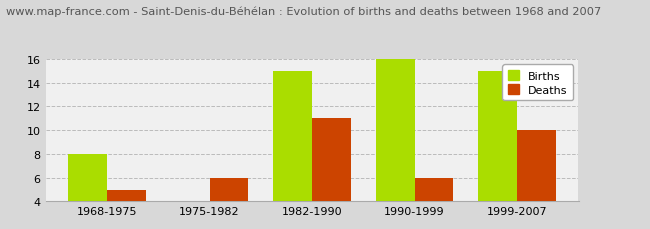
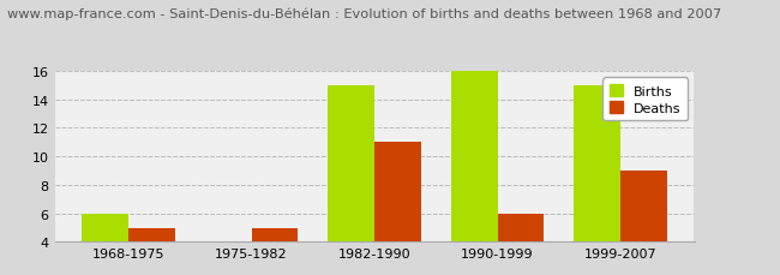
Births/1968-1975: 8 -> 6
Deaths/1975-1982: 6 -> 5
Deaths/1999-2007: 10 -> 9
